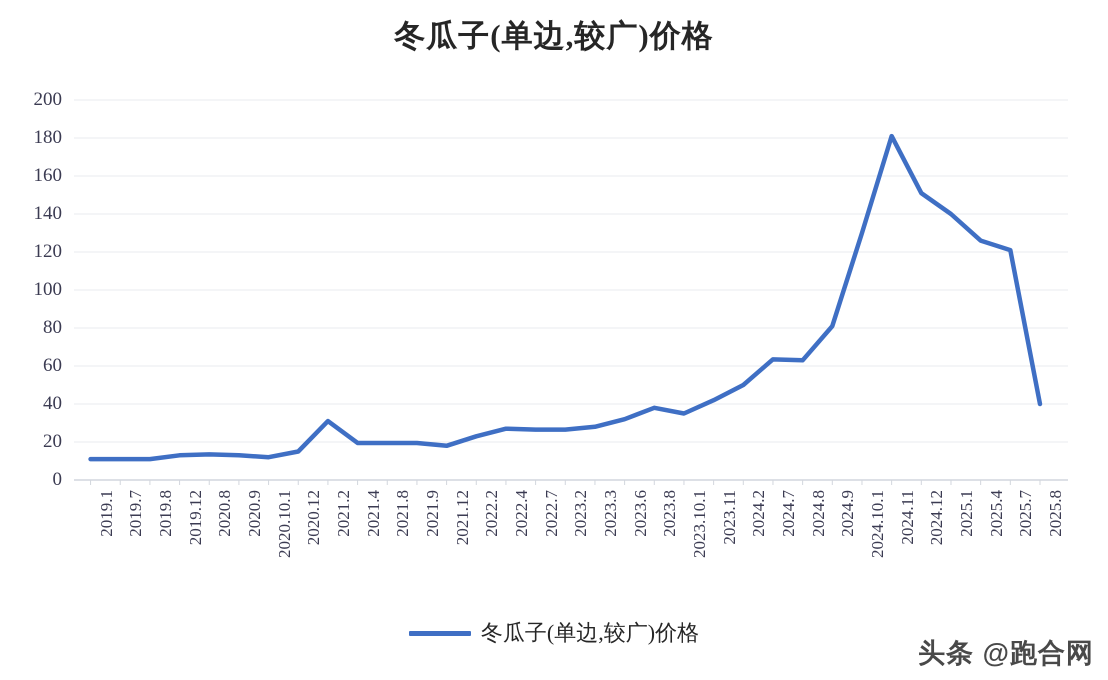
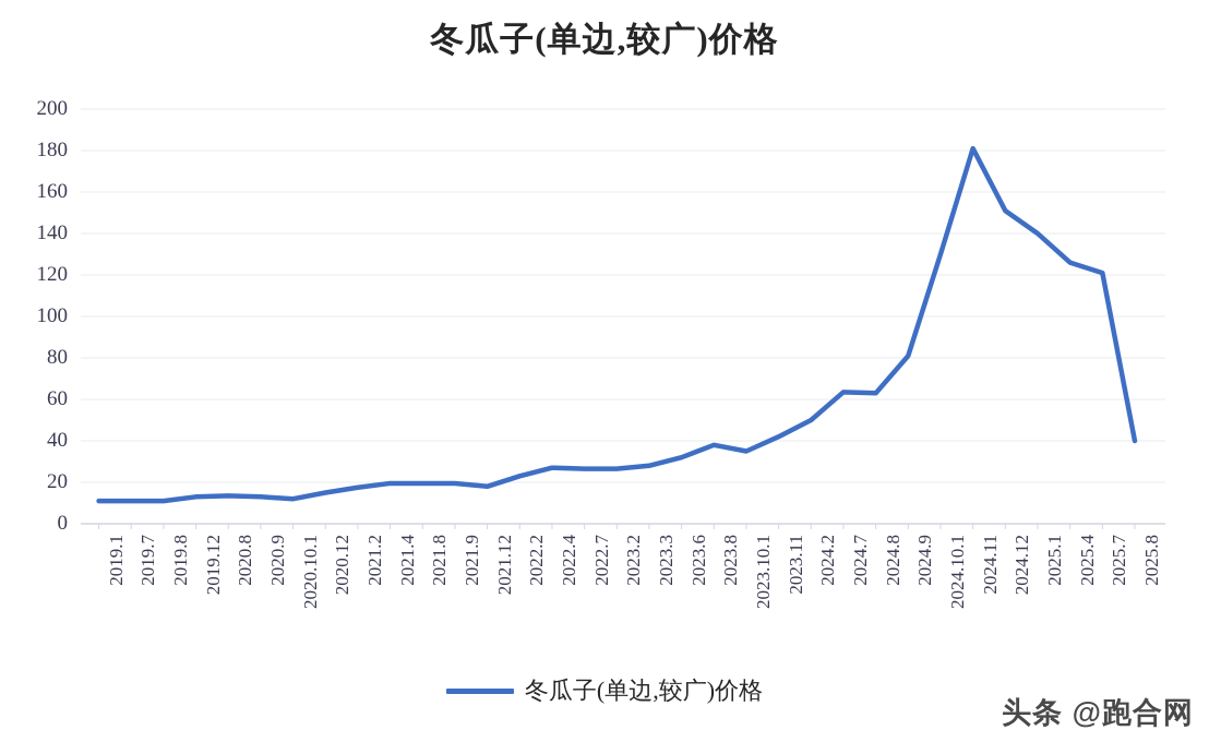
2021.2: 31 -> 18
